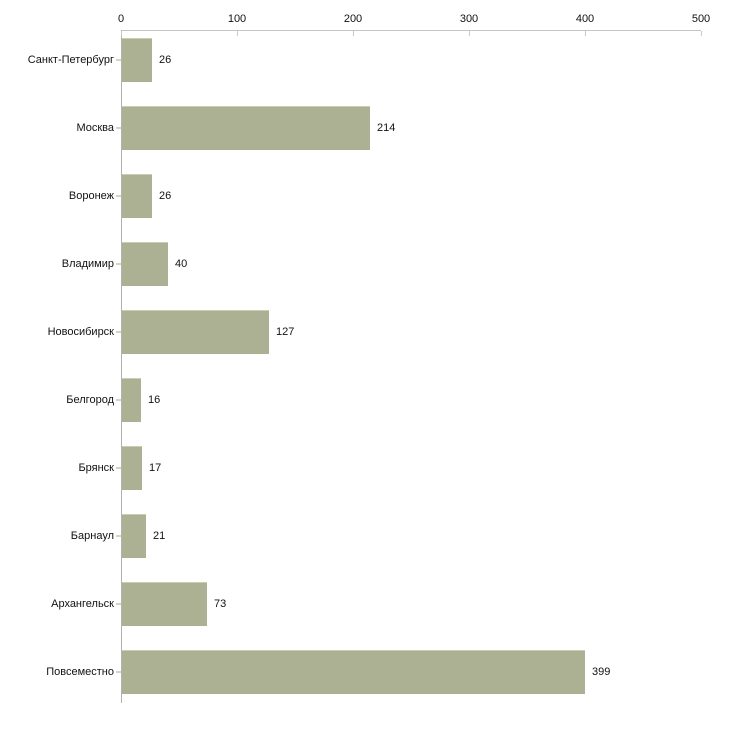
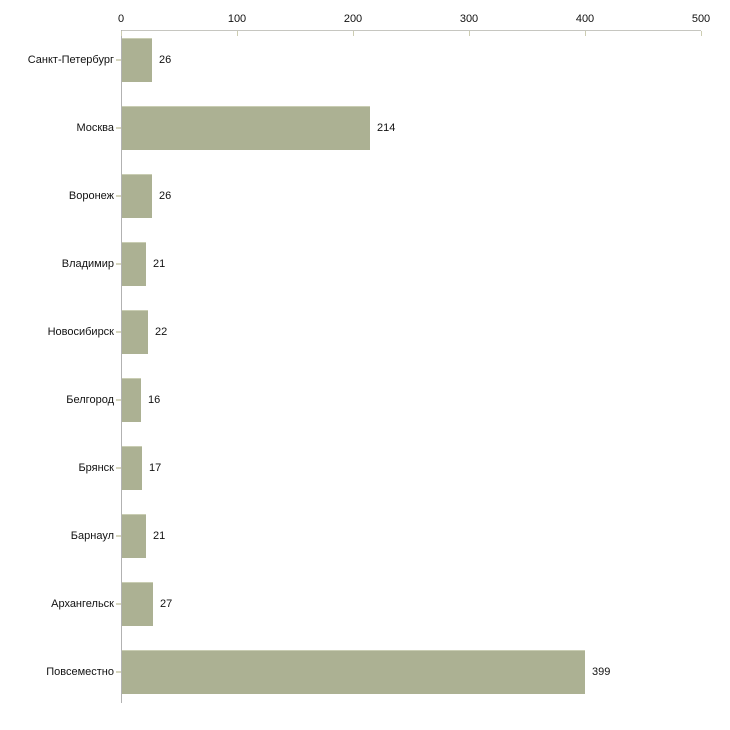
Владимир: 40 -> 21
Новосибирск: 127 -> 22
Архангельск: 73 -> 27
